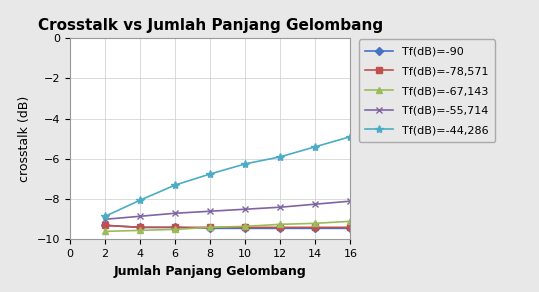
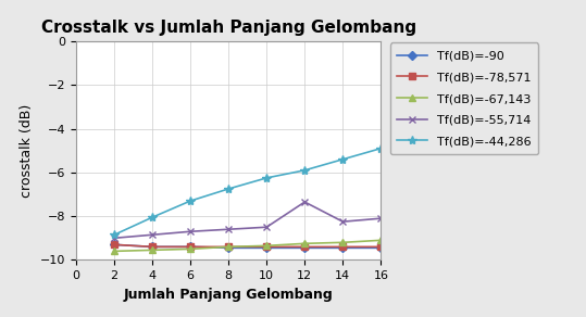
Tf(dB)=-55,714/12: -8.40 -> -7.35
